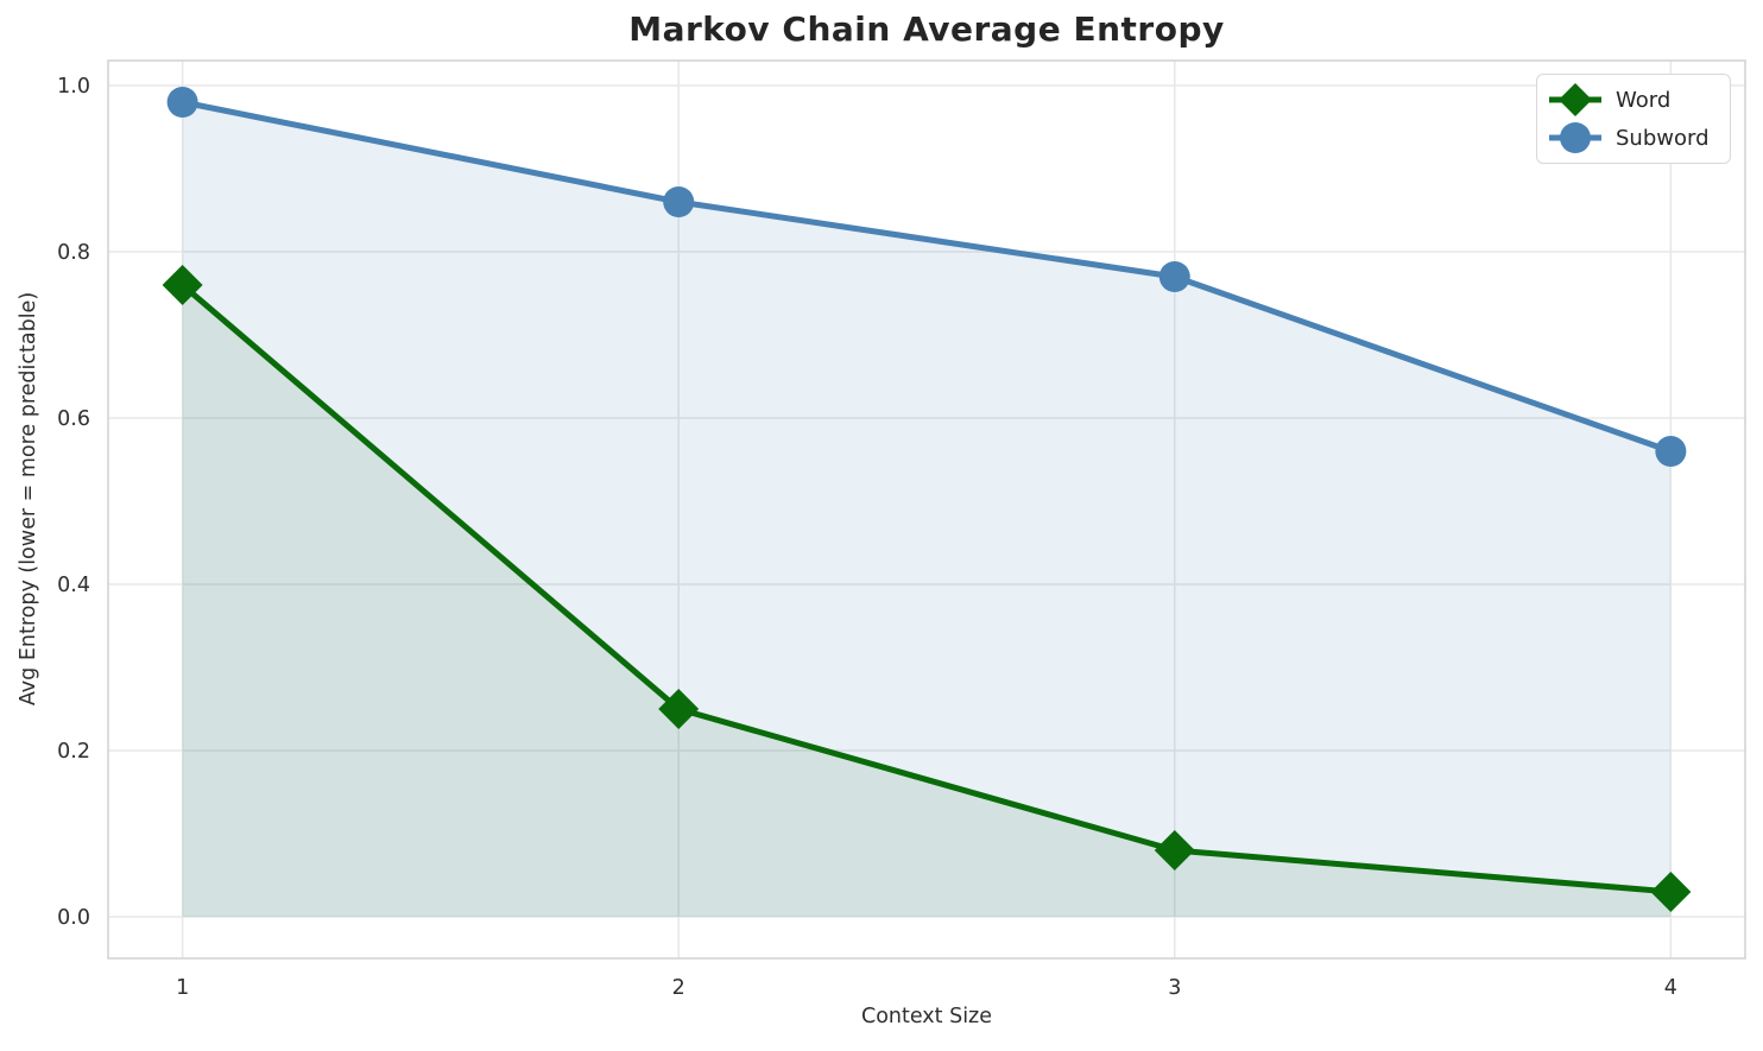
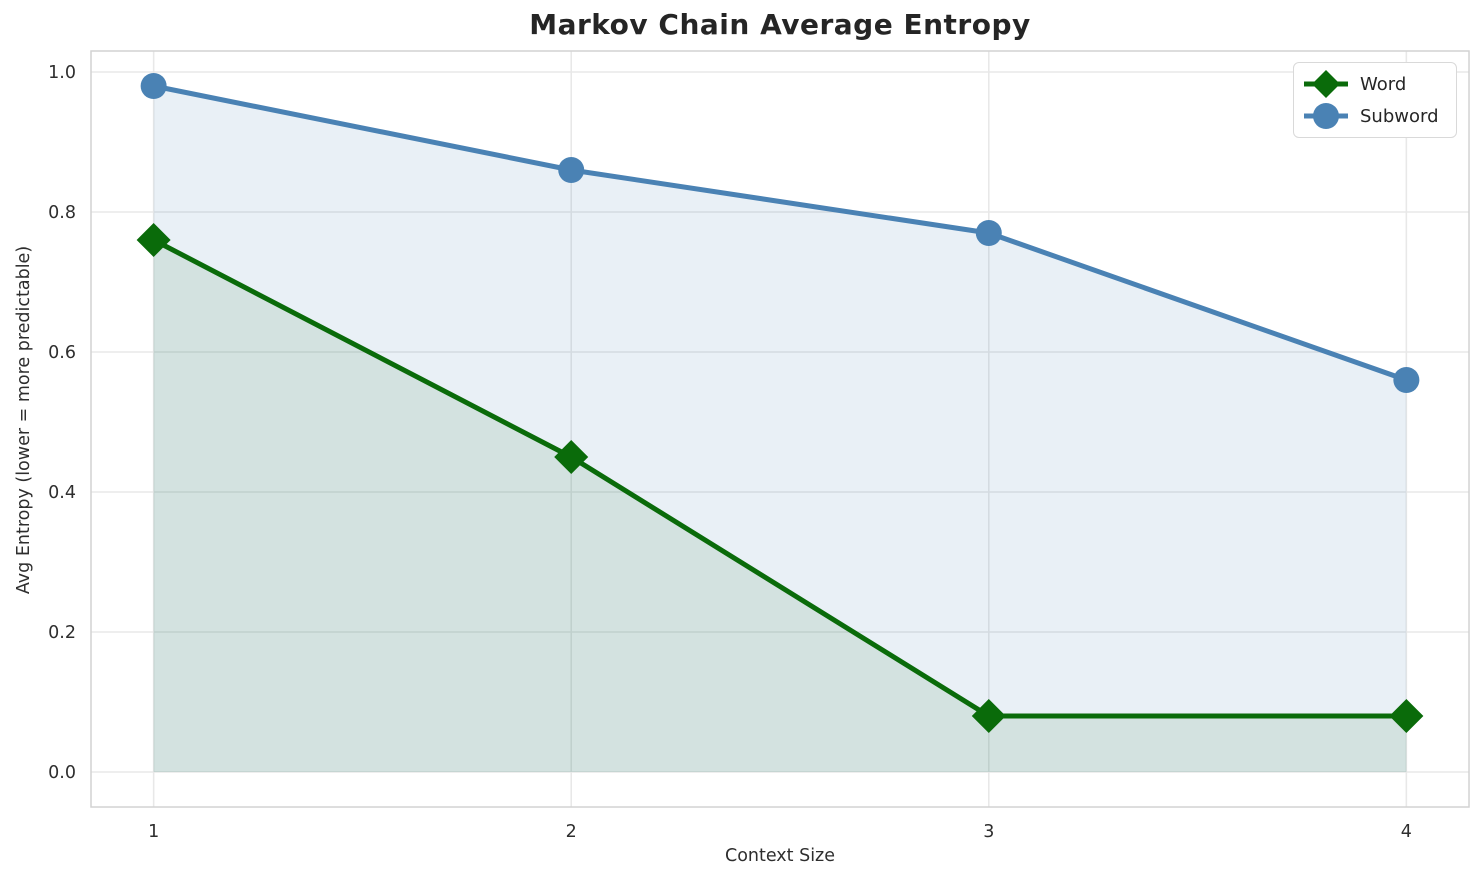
Word/2: 0.25 -> 0.45
Word/4: 0.03 -> 0.08
